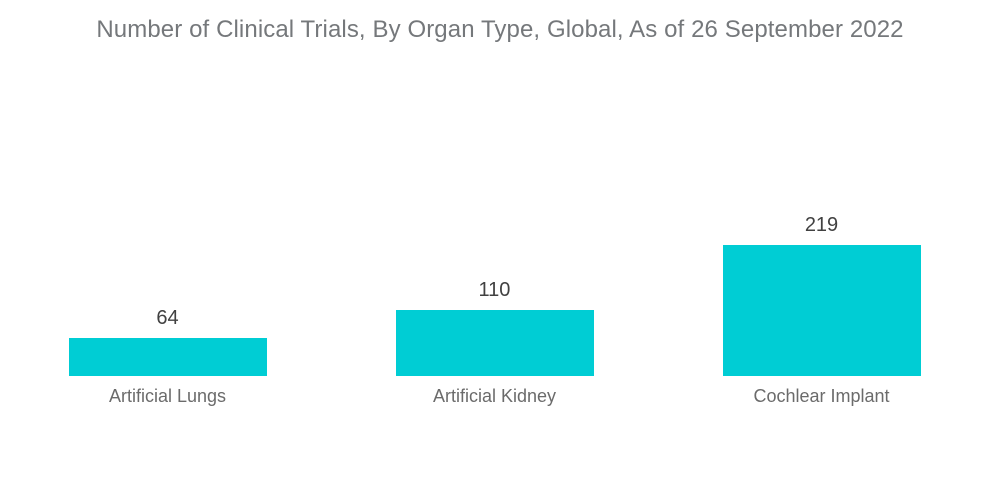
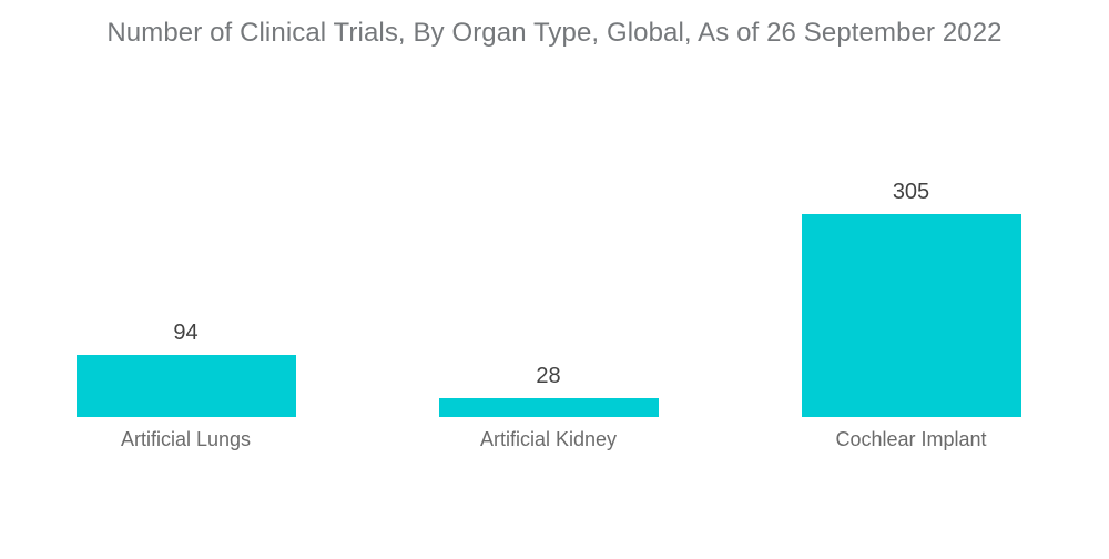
Artificial Lungs: 64 -> 94
Artificial Kidney: 110 -> 28
Cochlear Implant: 219 -> 305
